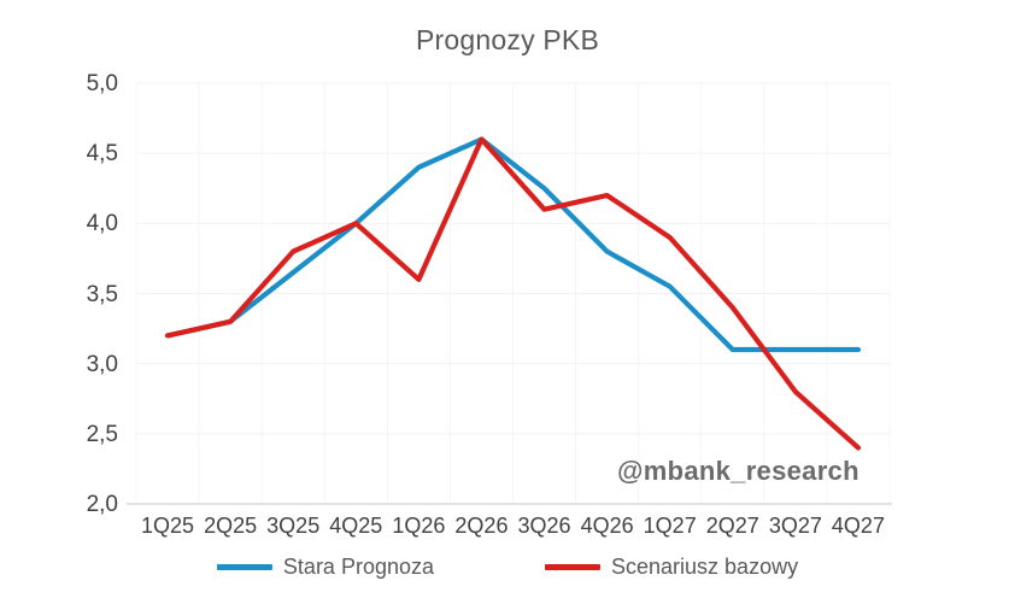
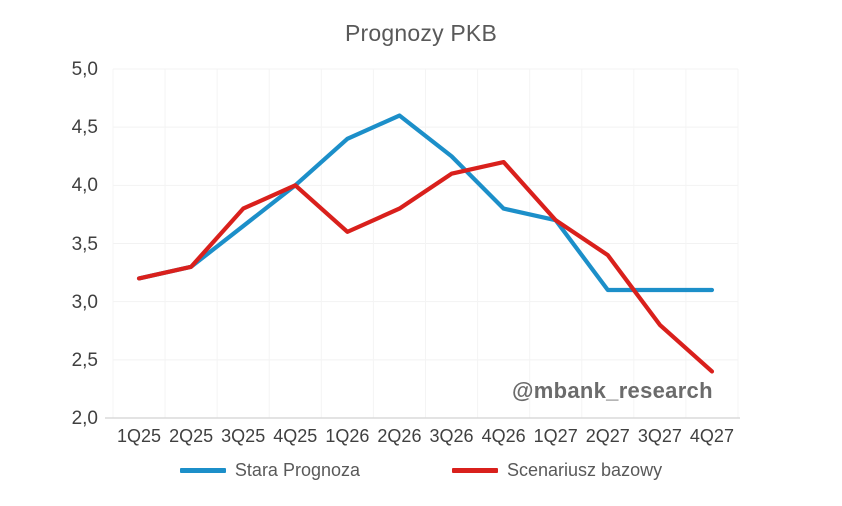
Scenariusz bazowy/2Q26: 4,6 -> 3,8
Stara Prognoza/1Q27: 3,55 -> 3,70
Scenariusz bazowy/1Q27: 3,9 -> 3,7
